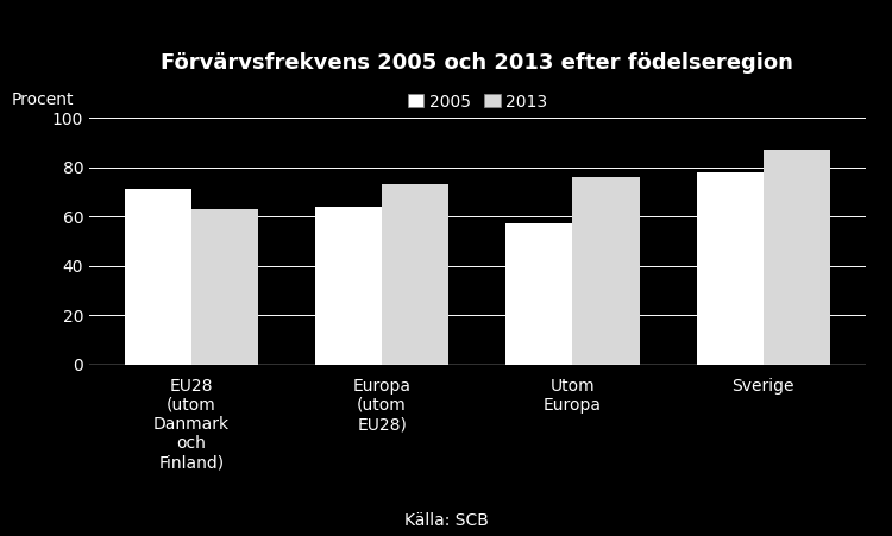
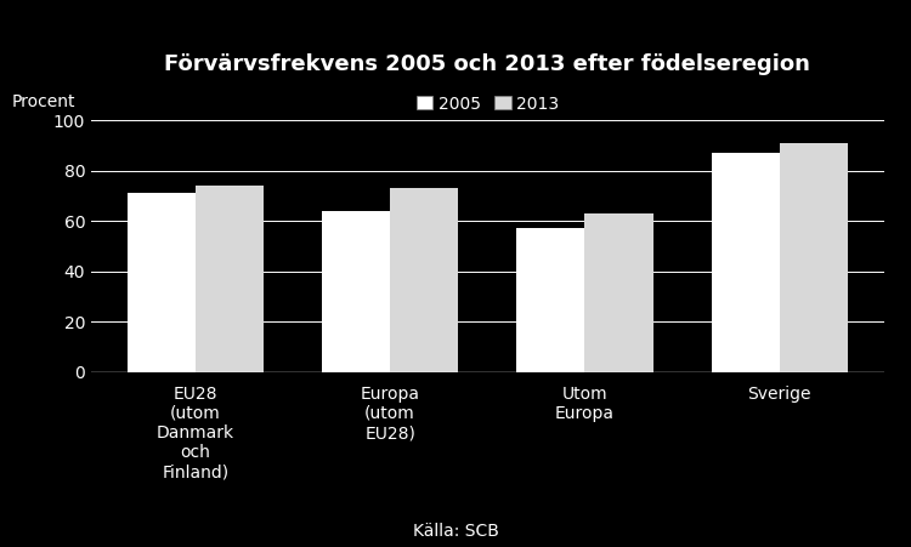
2013/EU28 (utom Danmark och Finland): 63 -> 74
2013/Utom Europa: 76 -> 63
2005/Sverige: 78 -> 87
2013/Sverige: 87 -> 91
